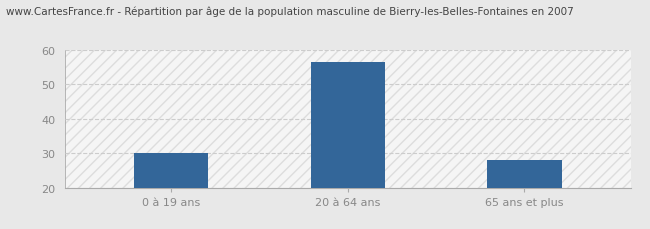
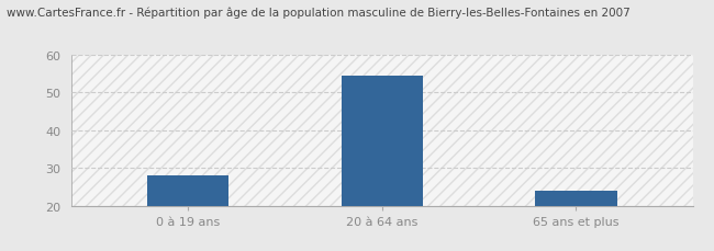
0 à 19 ans: 30.0 -> 28.0
20 à 64 ans: 56.5 -> 54.5
65 ans et plus: 28.0 -> 24.0
